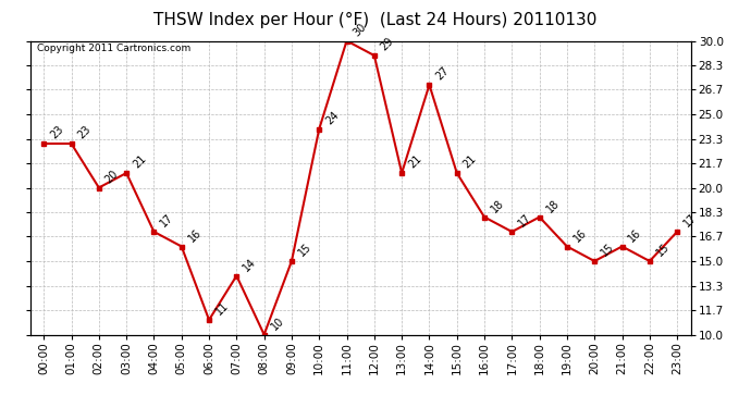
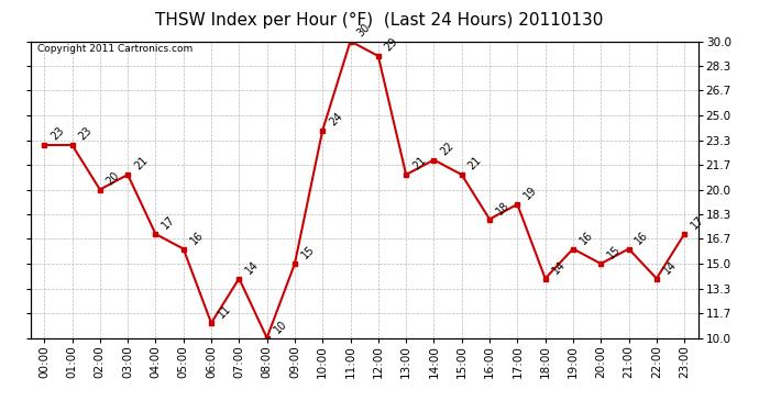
14:00: 27 -> 22
17:00: 17 -> 19
18:00: 18 -> 14
22:00: 15 -> 14
